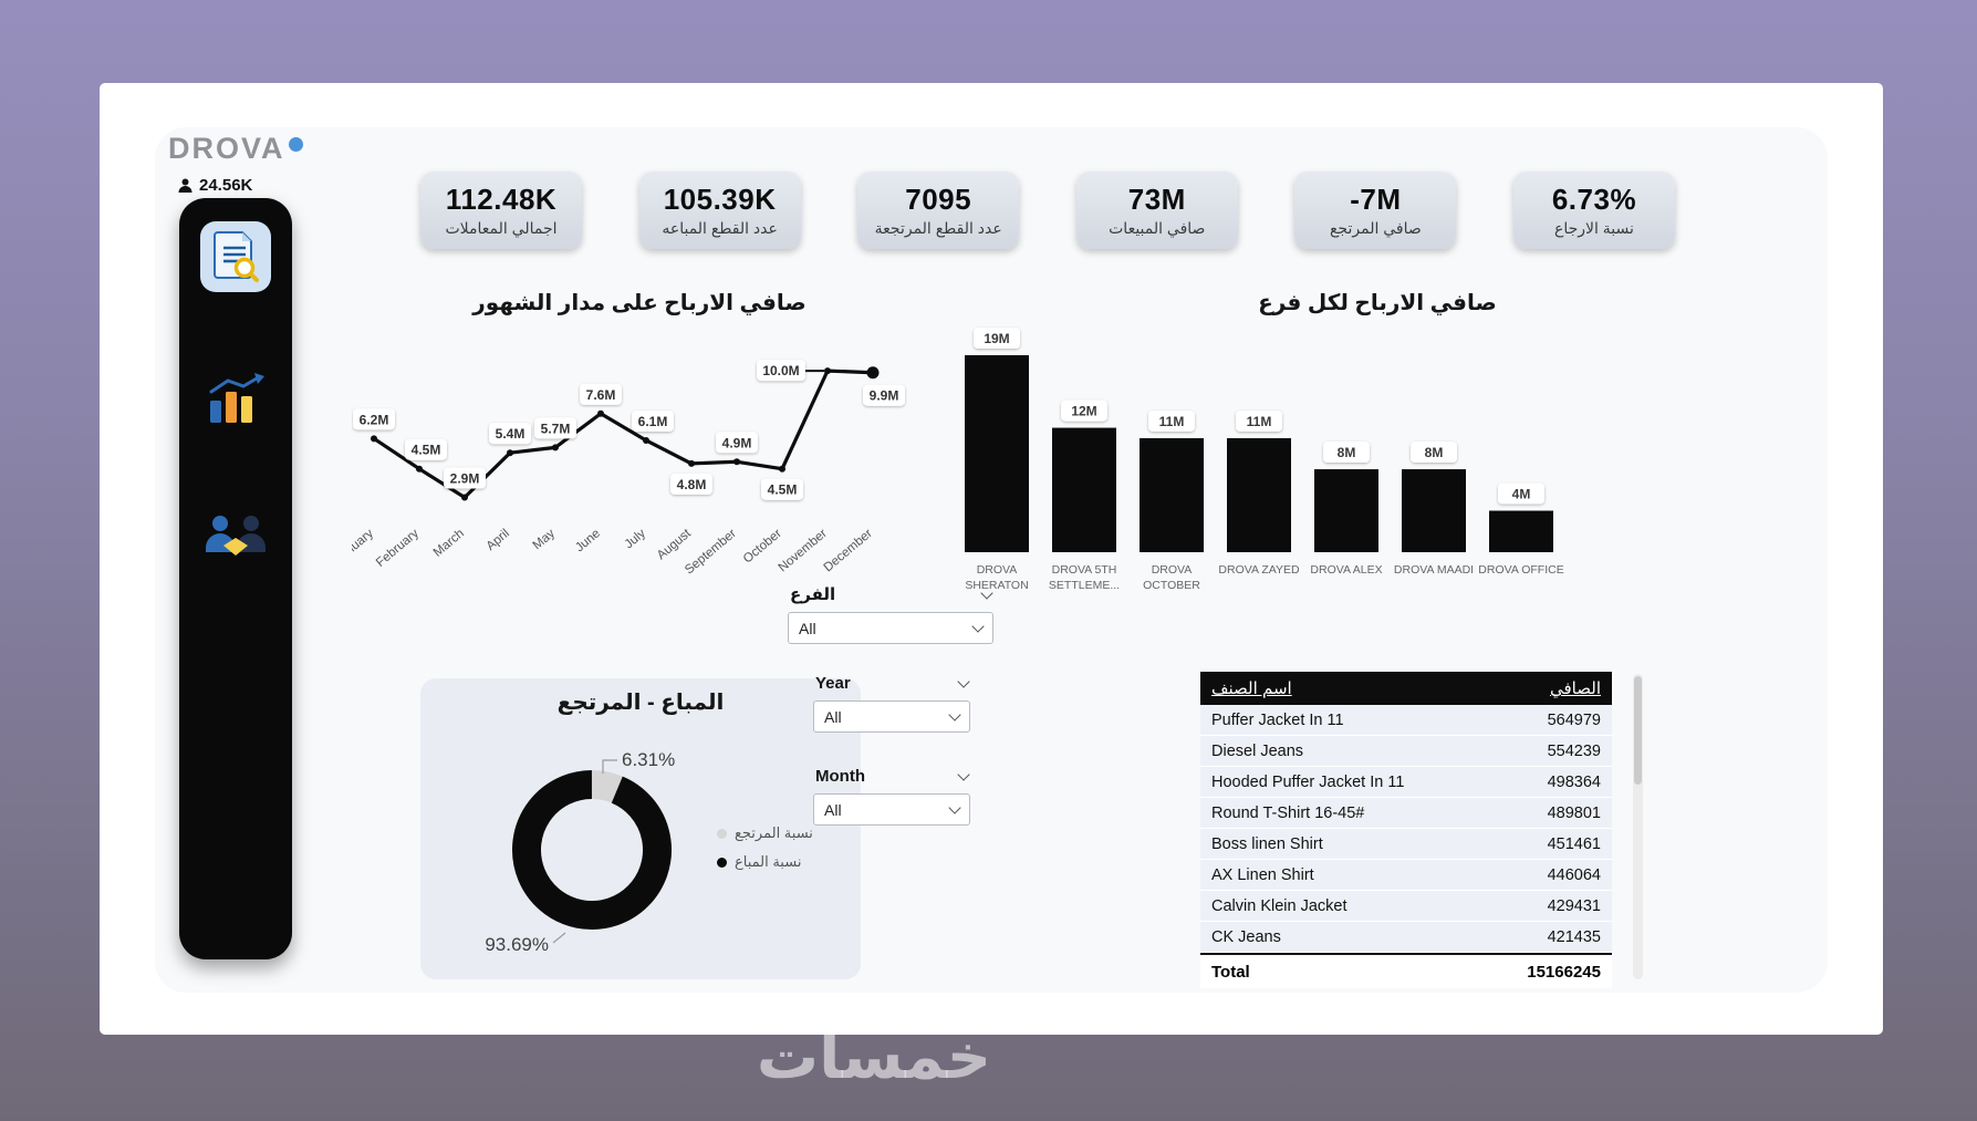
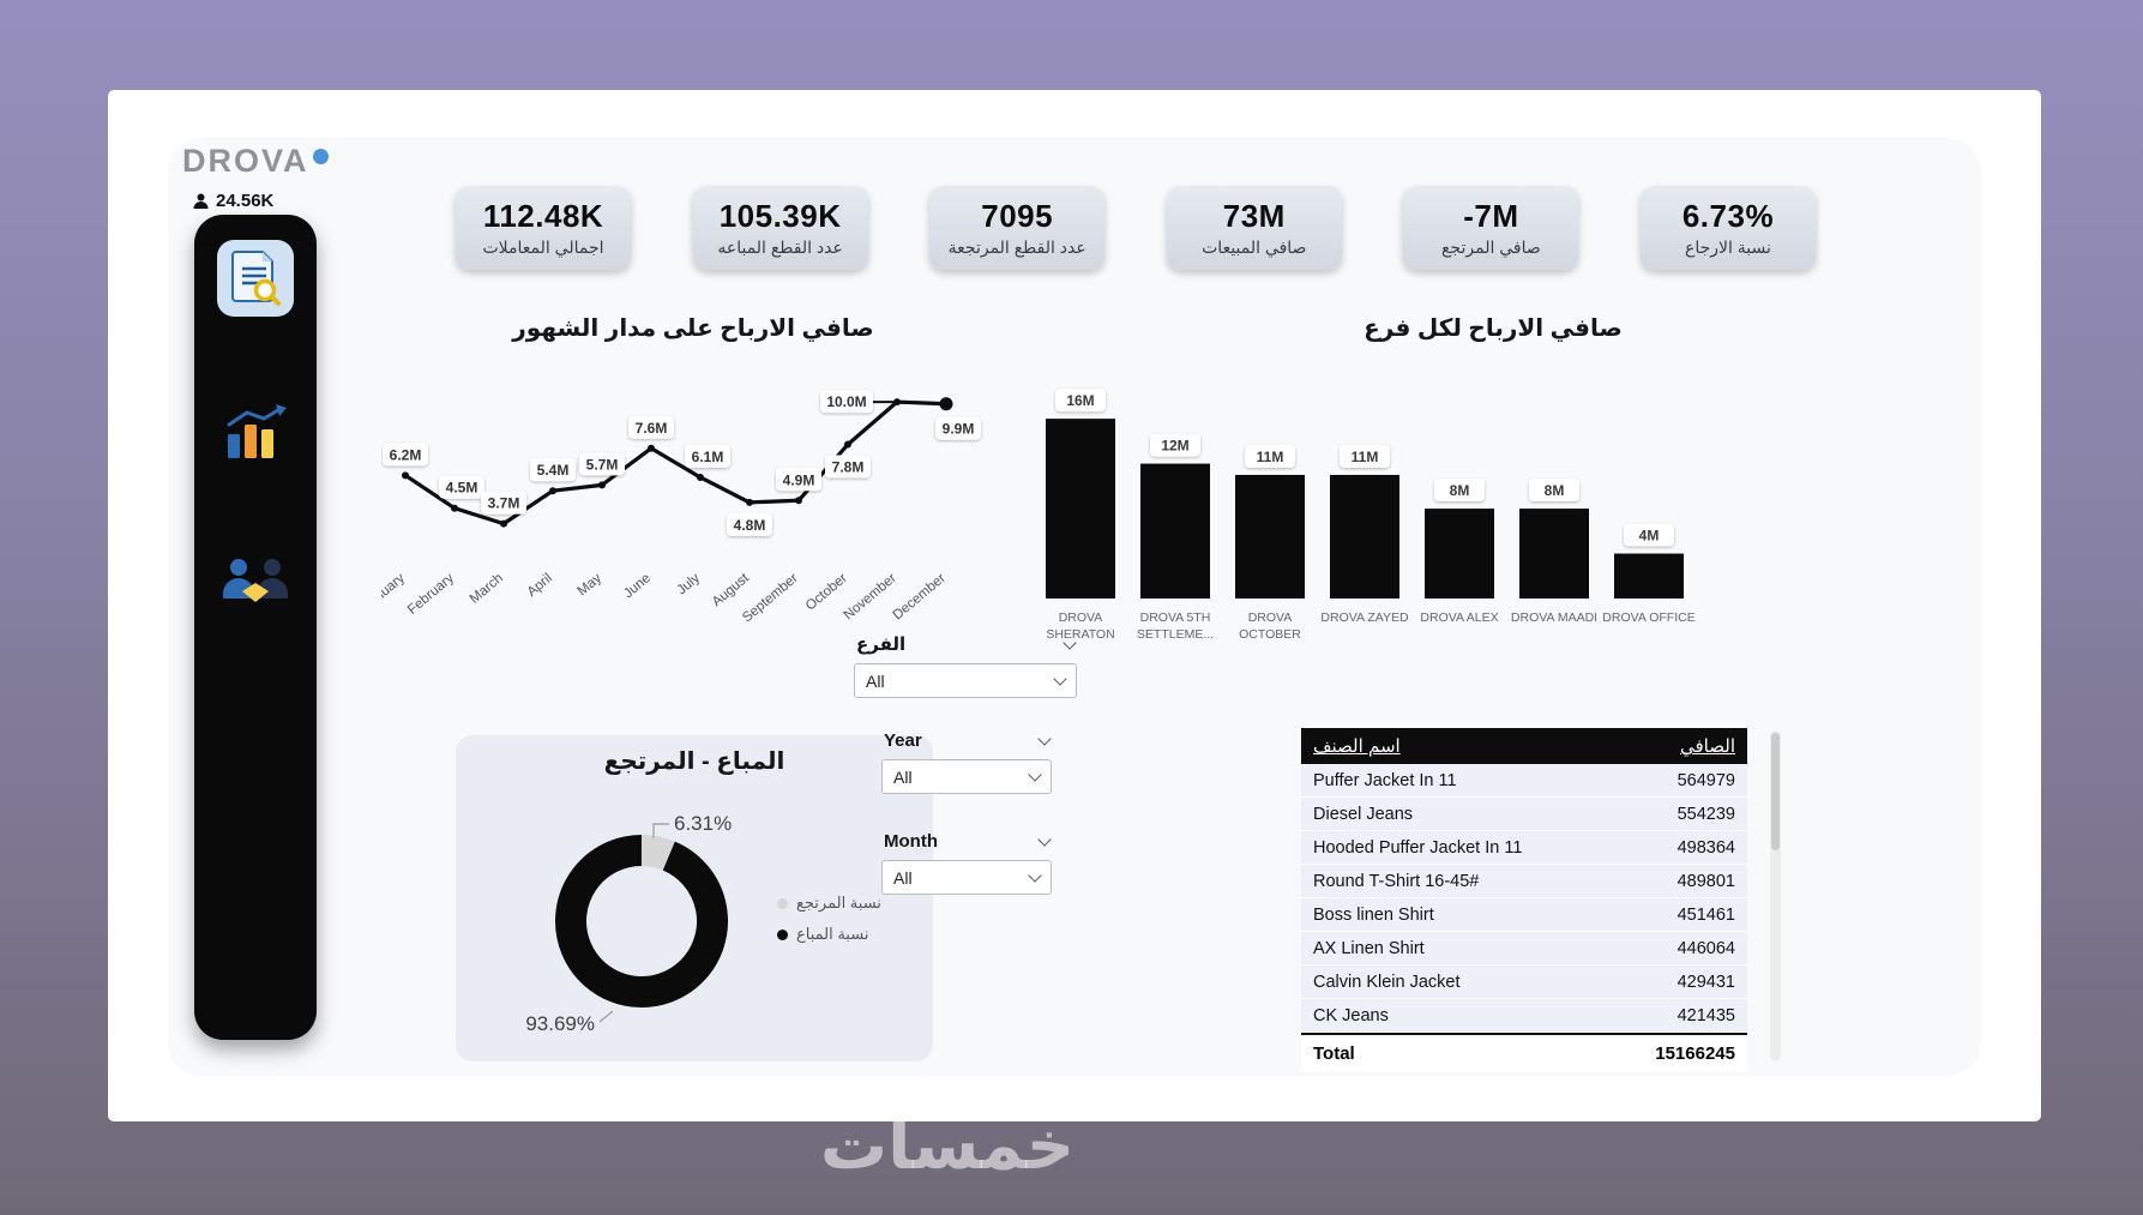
صافي الارباح على مدار الشهور/March: 2.9M -> 3.7M
صافي الارباح على مدار الشهور/October: 4.5M -> 7.8M
صافي الارباح لكل فرع/DROVA SHERATON: 19M -> 16M
